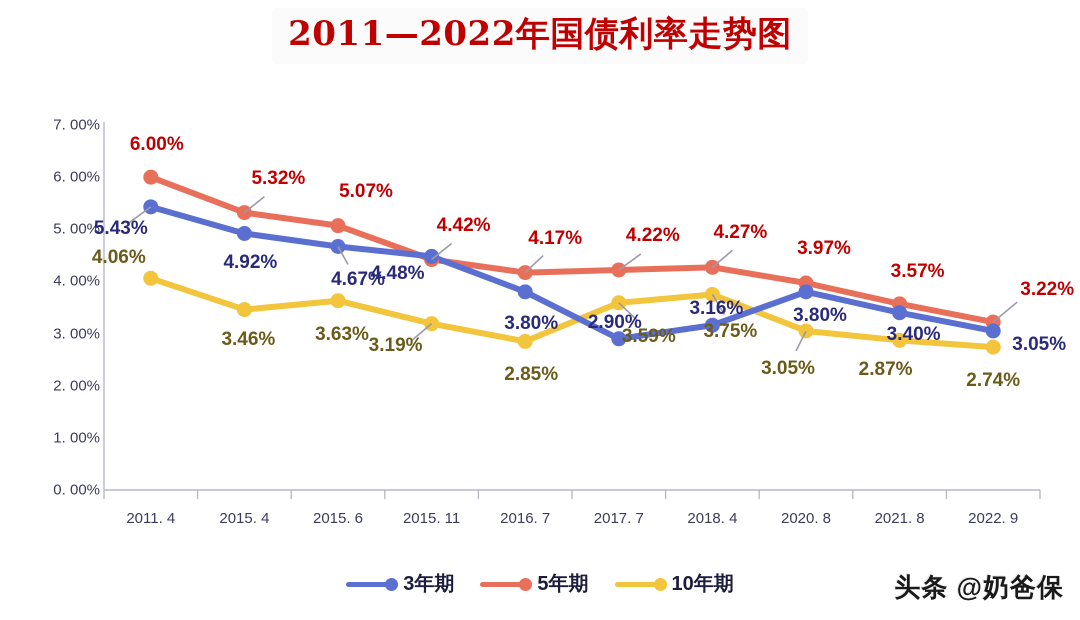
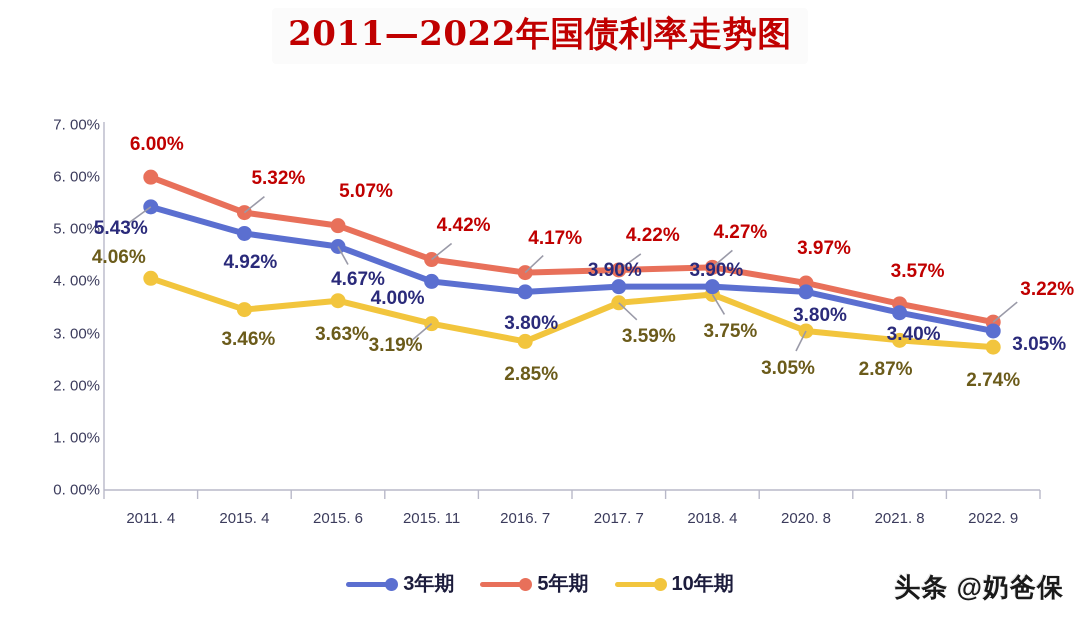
3年期/2015.11: 4.48% -> 4.00%
3年期/2017.7: 2.90% -> 3.90%
3年期/2018.4: 3.16% -> 3.90%
